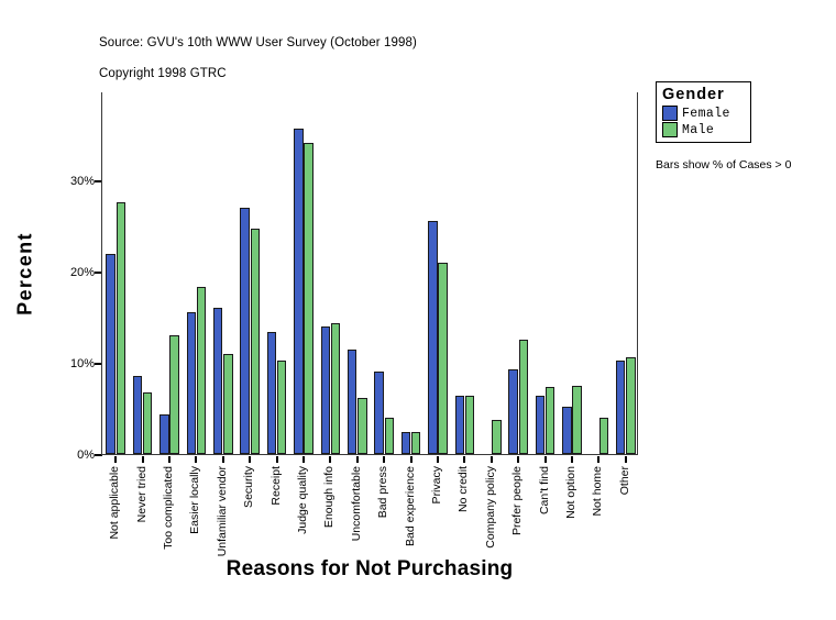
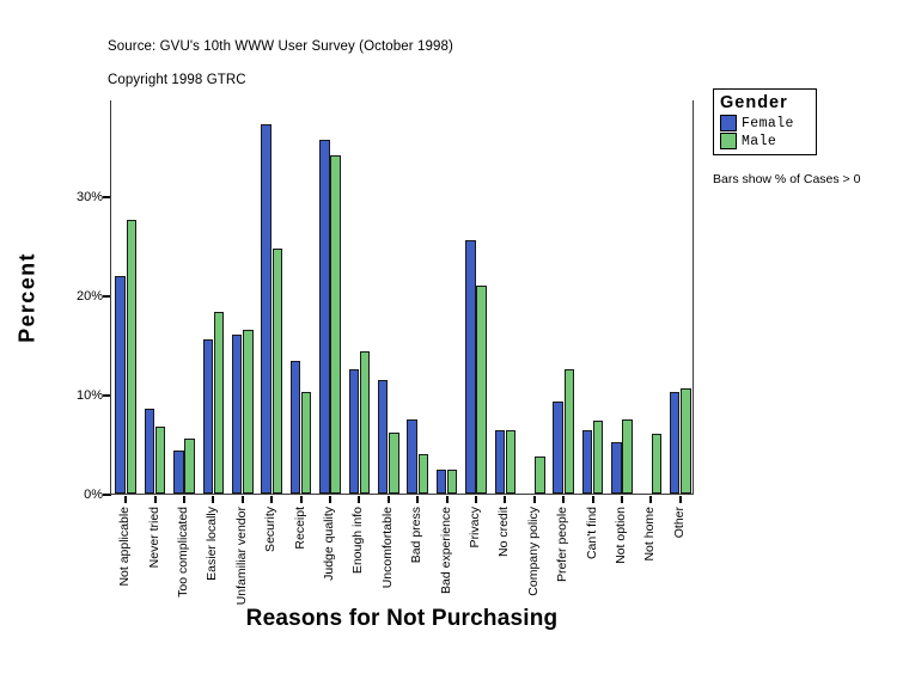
Male/Too complicated: 13% -> 6%
Male/Unfamiliar vendor: 11% -> 16%
Female/Security: 27% -> 37%
Female/Enough info: 14% -> 13%
Female/Bad press: 9% -> 8%
Male/Not home: 4% -> 6%
